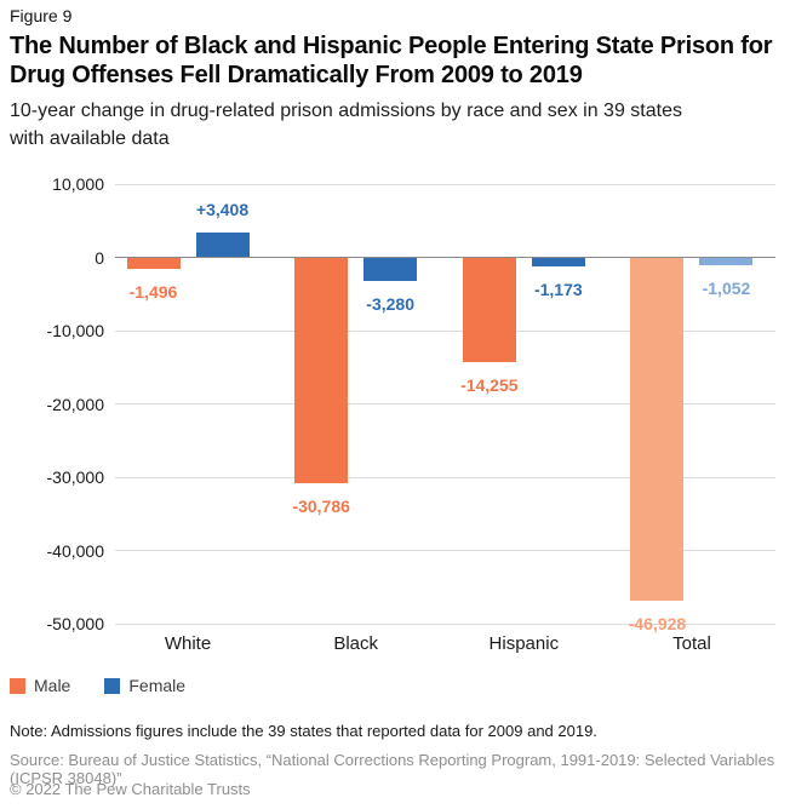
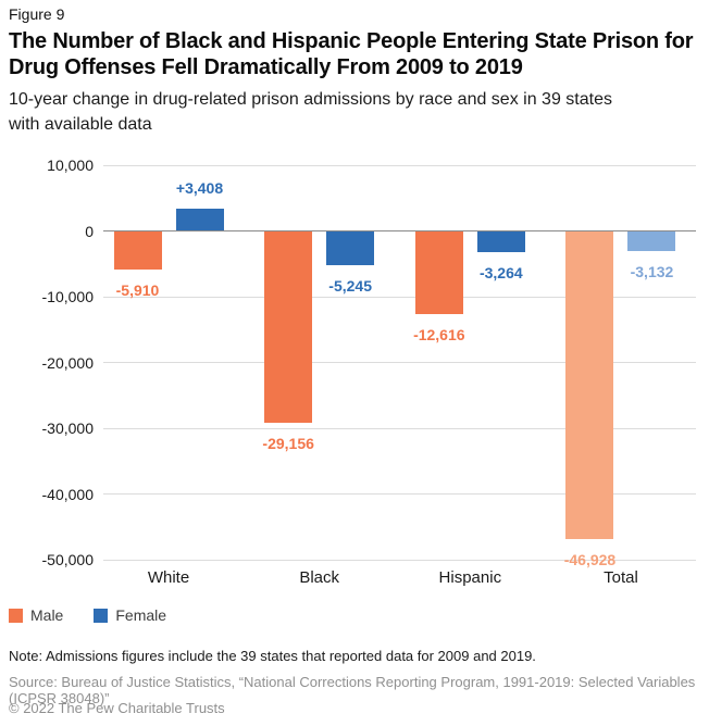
Male/White: -1,496 -> -5,910
Male/Black: -30,786 -> -29,156
Female/Black: -3,280 -> -5,245
Male/Hispanic: -14,255 -> -12,616
Female/Hispanic: -1,173 -> -3,264
Female/Total: -1,052 -> -3,132
